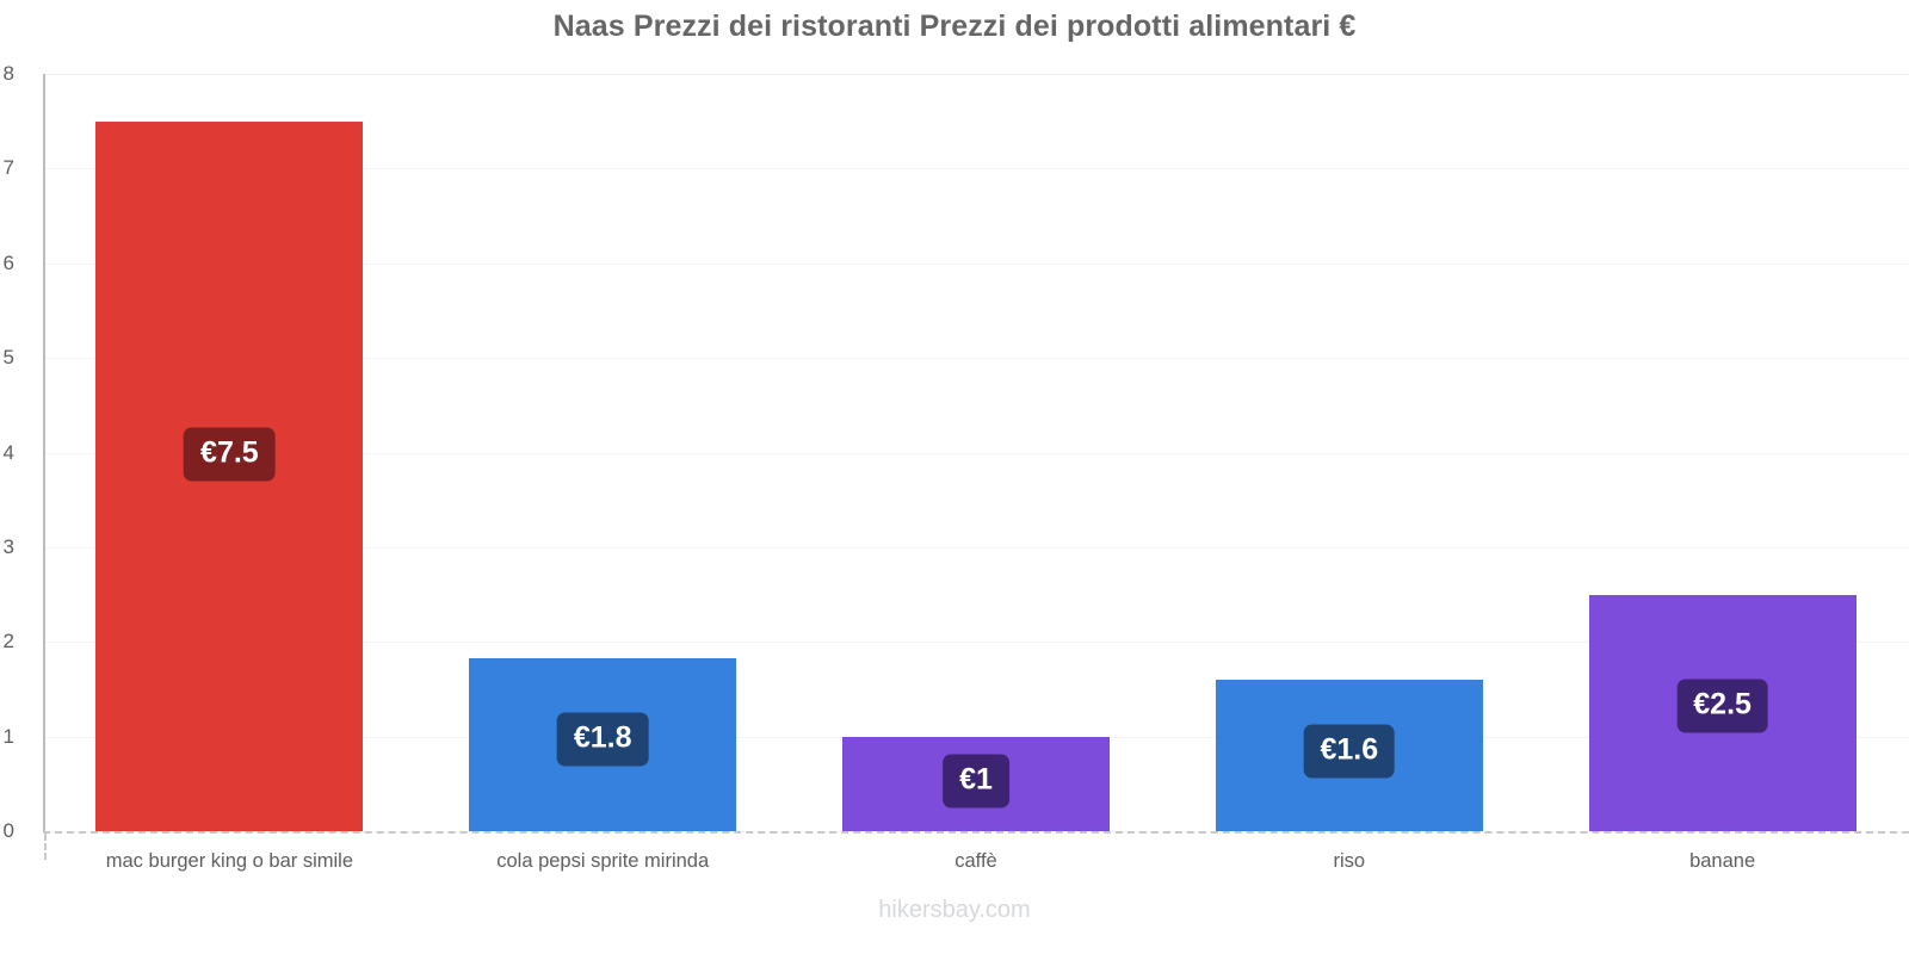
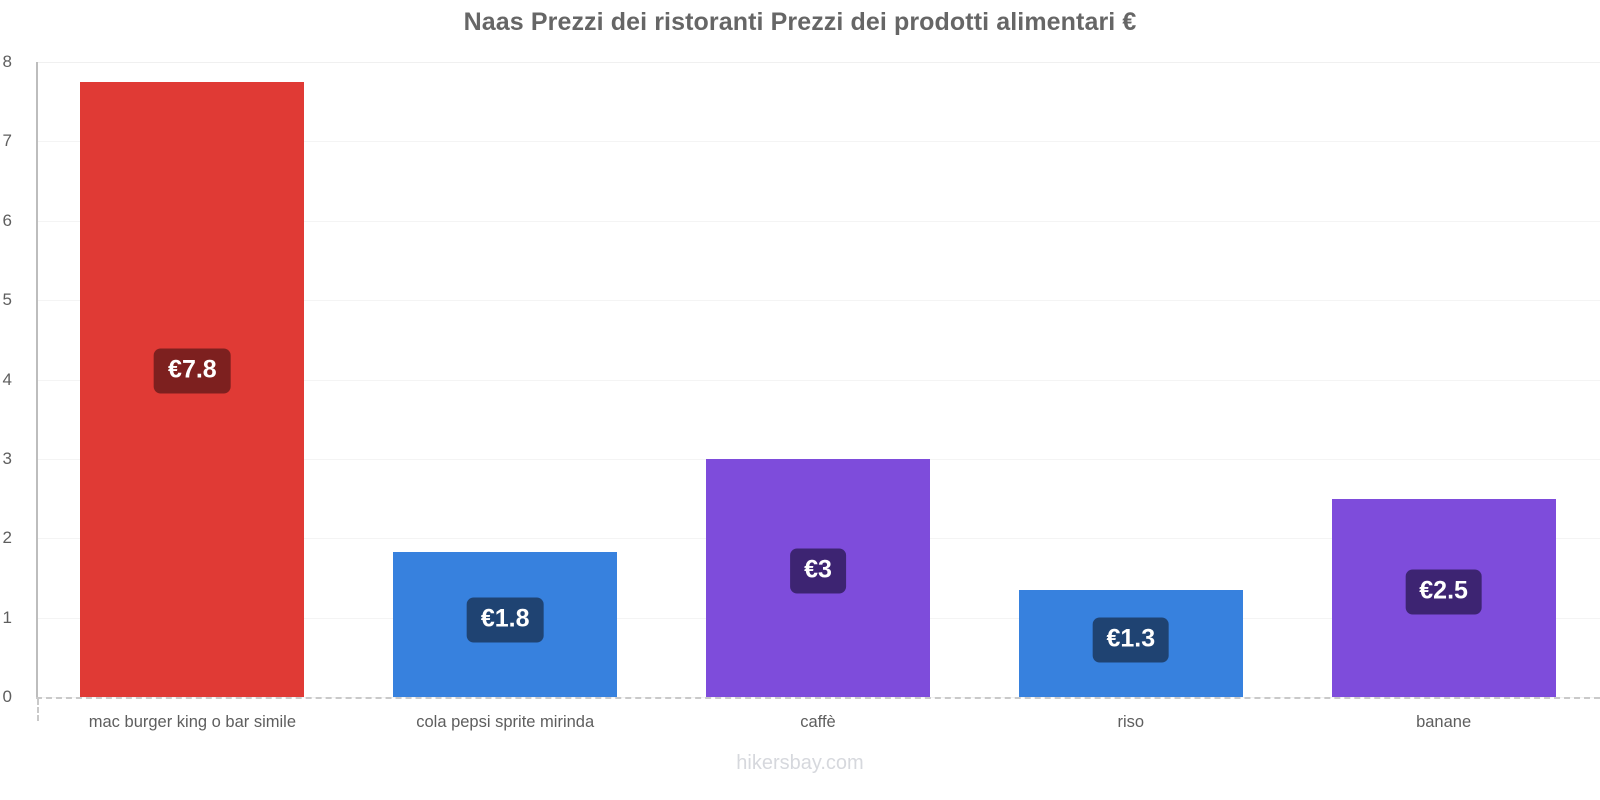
mac burger king o bar simile: €7.5 -> €7.8
caffè: €1 -> €3
riso: €1.6 -> €1.3
